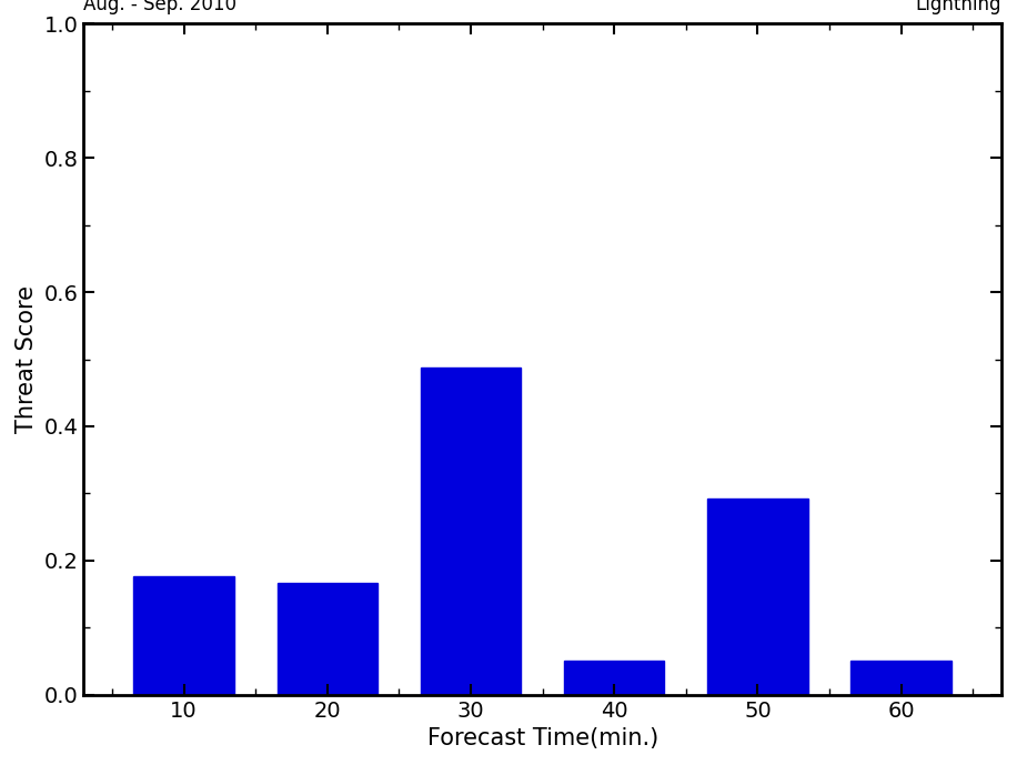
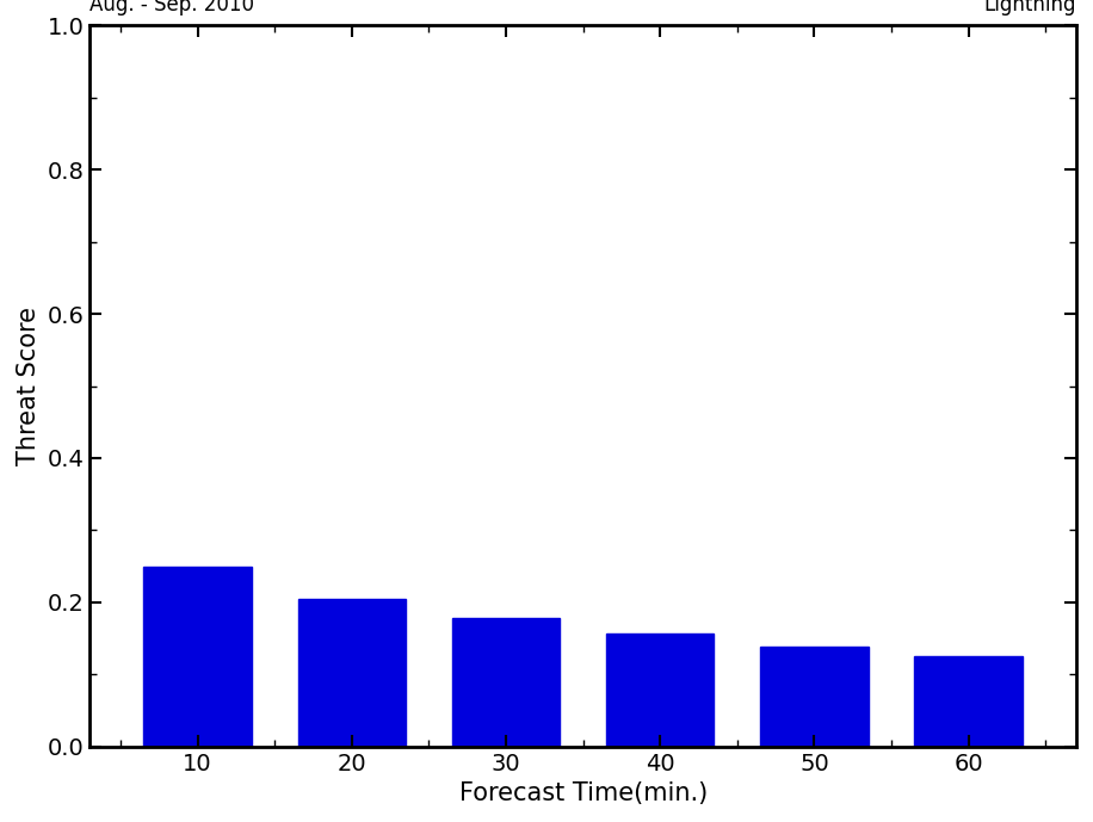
10: 0.176 -> 0.250
20: 0.166 -> 0.205
30: 0.488 -> 0.178
40: 0.050 -> 0.157
50: 0.292 -> 0.138
60: 0.050 -> 0.125
